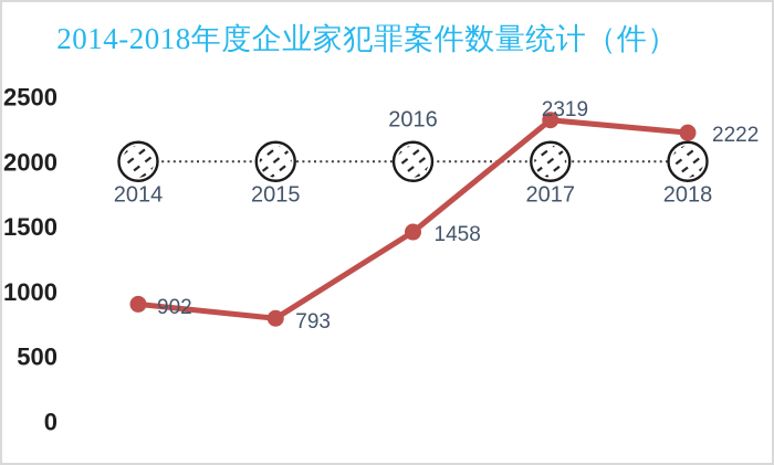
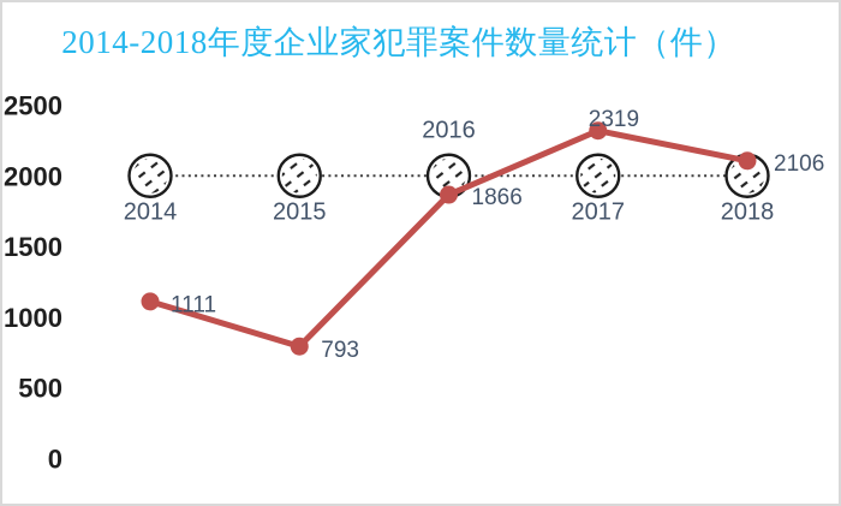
2014: 902 -> 1111
2016: 1458 -> 1866
2018: 2222 -> 2106
